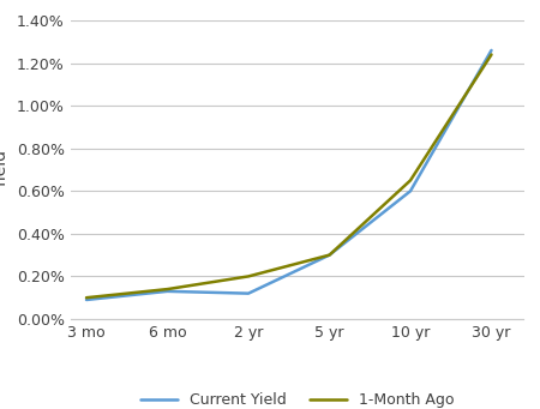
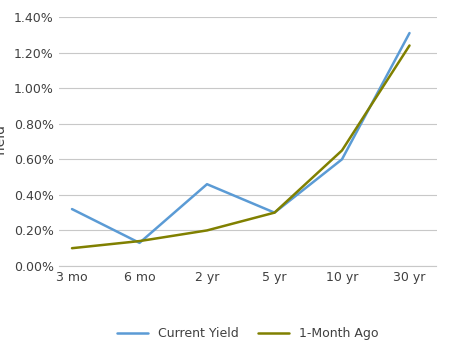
Current Yield/3 mo: 0.09% -> 0.32%
Current Yield/2 yr: 0.12% -> 0.46%
Current Yield/30 yr: 1.26% -> 1.31%
